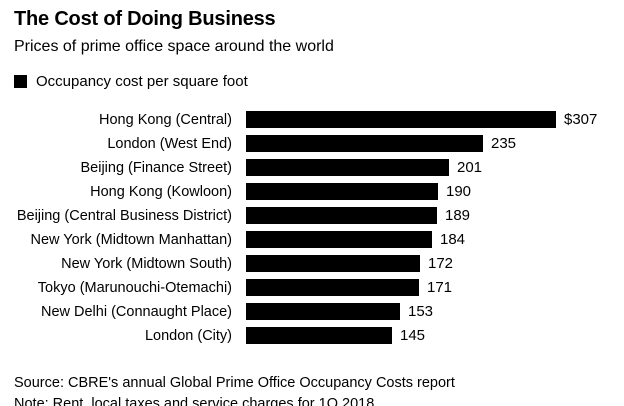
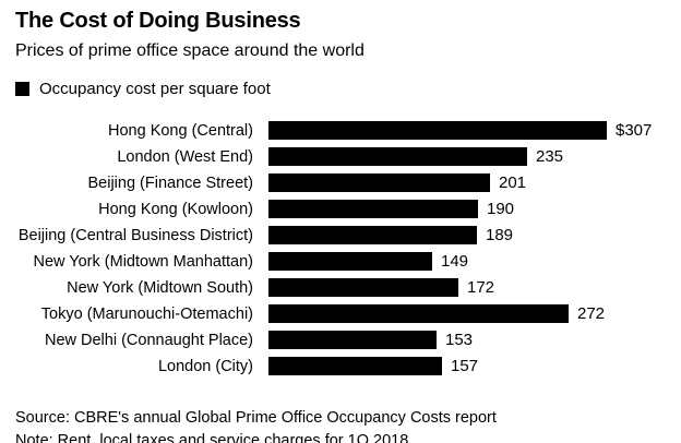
New York (Midtown Manhattan): 184 -> 149
Tokyo (Marunouchi-Otemachi): 171 -> 272
London (City): 145 -> 157
